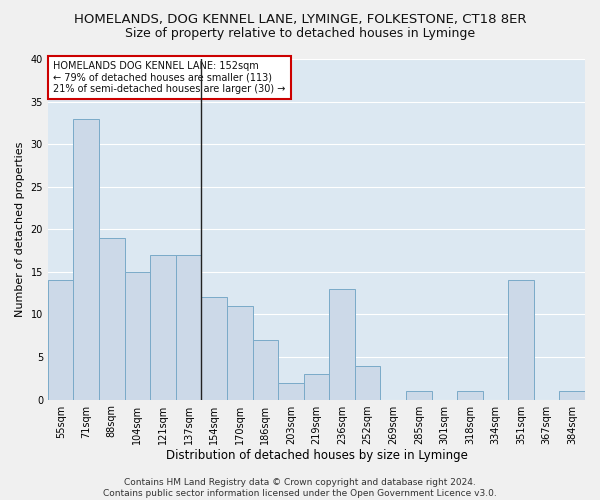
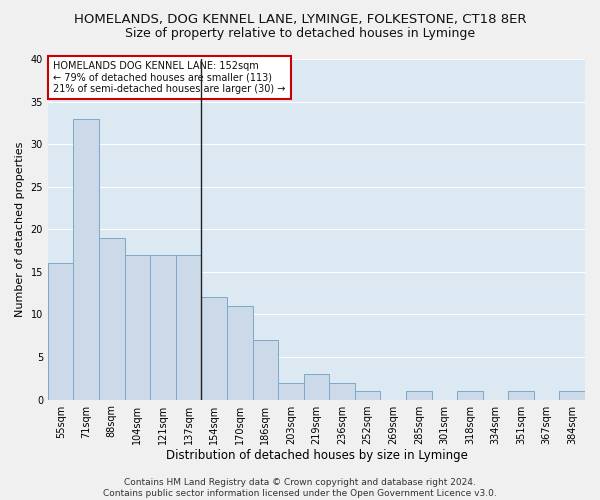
55sqm: 14 -> 16
104sqm: 15 -> 17
236sqm: 13 -> 2
252sqm: 4 -> 1
351sqm: 14 -> 1
